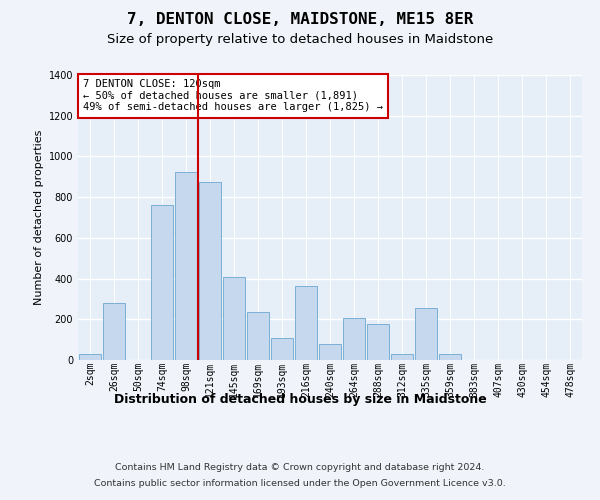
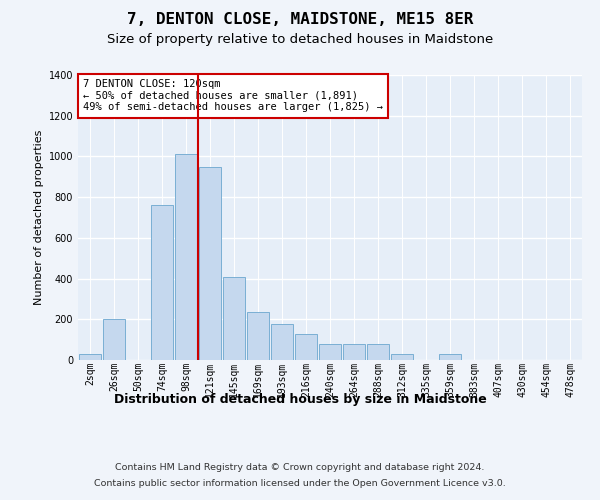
26sqm: 280 -> 200
98sqm: 925 -> 1010
121sqm: 875 -> 950
193sqm: 110 -> 175
216sqm: 365 -> 130
264sqm: 205 -> 80
288sqm: 175 -> 80
335sqm: 255 -> 2
